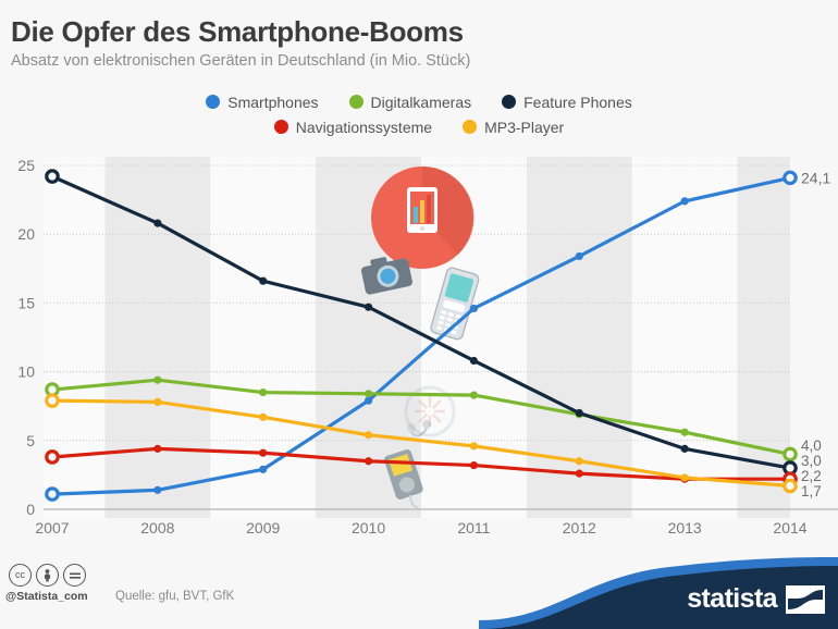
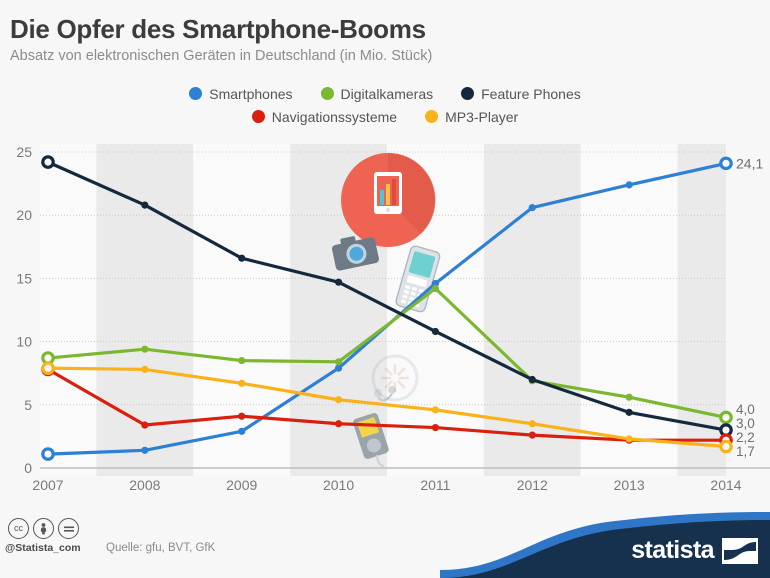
Navigationssysteme/2007: 3.8 -> 7.8
Navigationssysteme/2008: 4.4 -> 3.4
Digitalkameras/2011: 8.3 -> 14.2
Smartphones/2012: 18.4 -> 20.6
